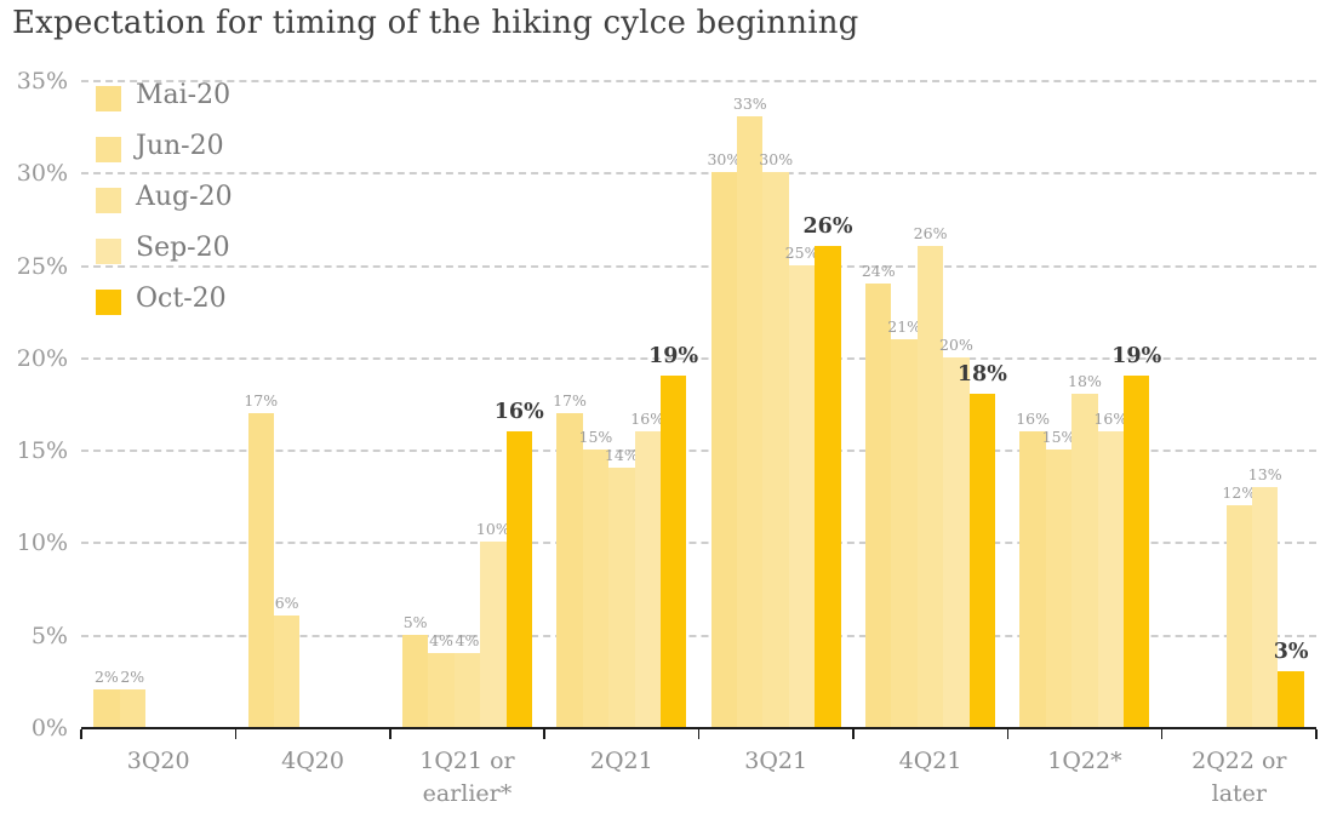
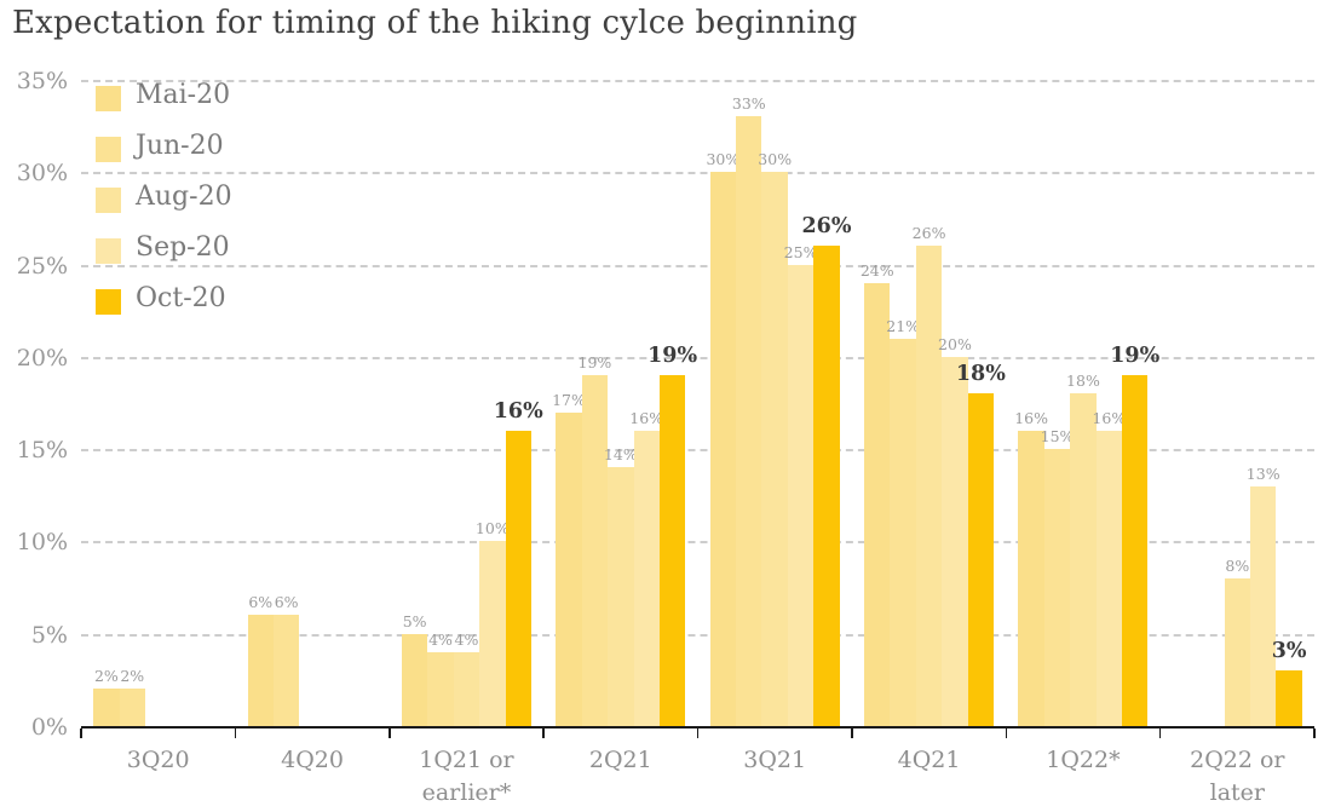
Mai-20/4Q20: 17% -> 6%
Jun-20/2Q21: 15% -> 19%
Aug-20/2Q22 or later: 12% -> 8%
